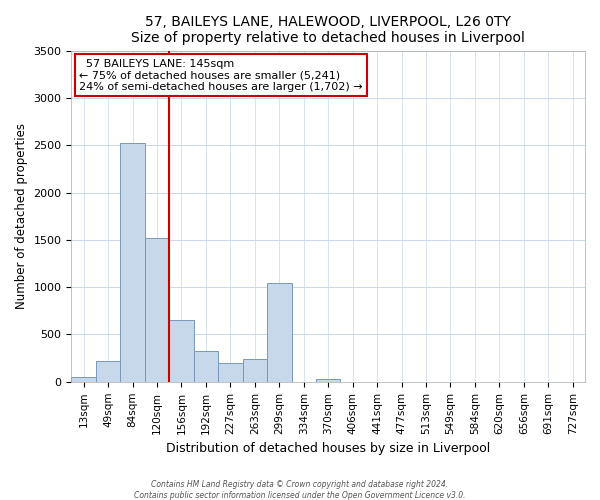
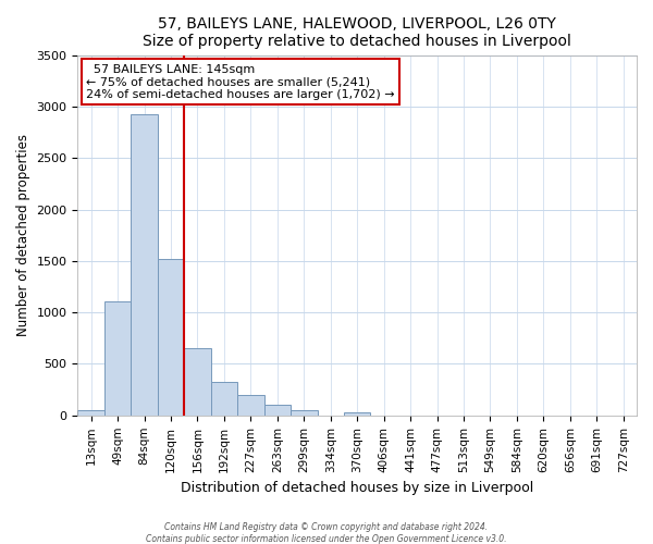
49sqm: 220 -> 1110
84sqm: 2520 -> 2920
263sqm: 240 -> 100
299sqm: 1040 -> 60
